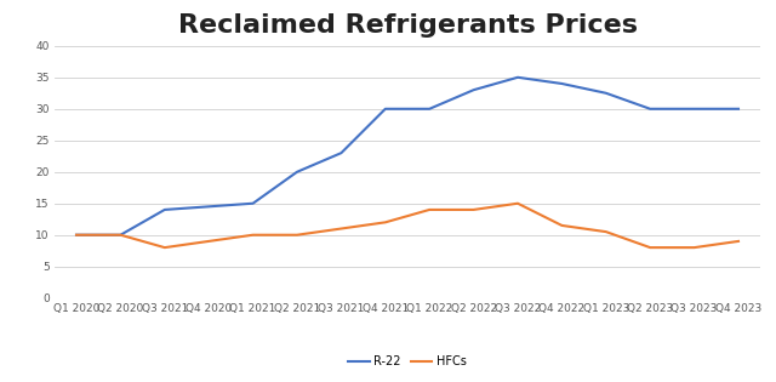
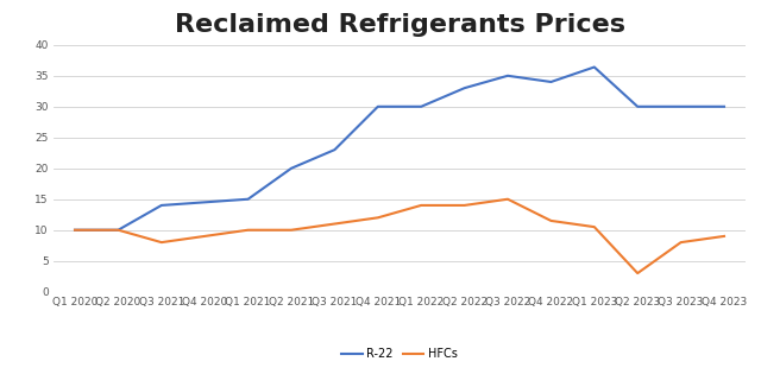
R-22/Q1 2023: 32.5 -> 36.4
HFCs/Q2 2023: 8.0 -> 3.0
